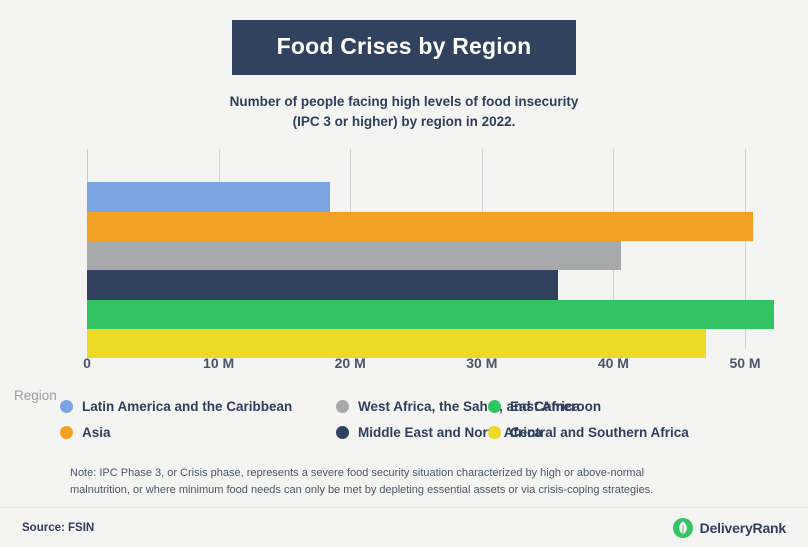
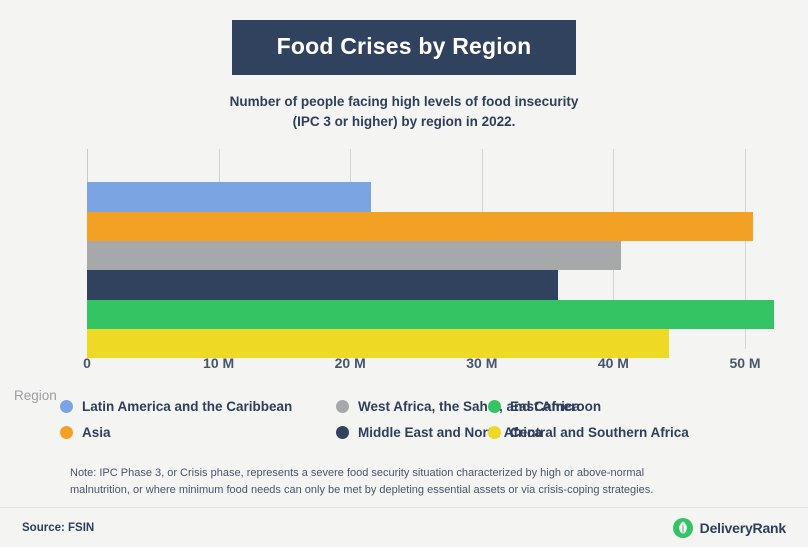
Latin America and the Caribbean: 18.5M -> 21.6M
Central and Southern Africa: 47.0M -> 44.2M
